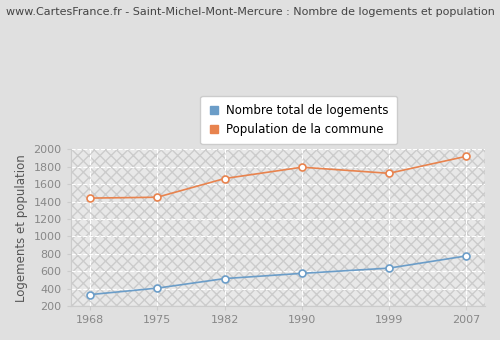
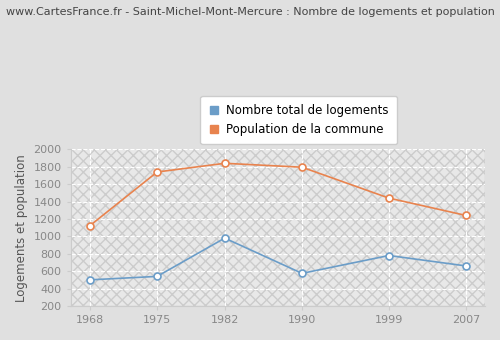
Nombre total de logements/1968: 330 -> 500
Population de la commune/1968: 1440 -> 1120
Nombre total de logements/1975: 400 -> 540
Population de la commune/1975: 1450 -> 1740
Nombre total de logements/1982: 520 -> 980
Population de la commune/1982: 1660 -> 1840
Nombre total de logements/1999: 640 -> 780
Population de la commune/1999: 1720 -> 1440
Nombre total de logements/2007: 780 -> 660
Population de la commune/2007: 1920 -> 1240
